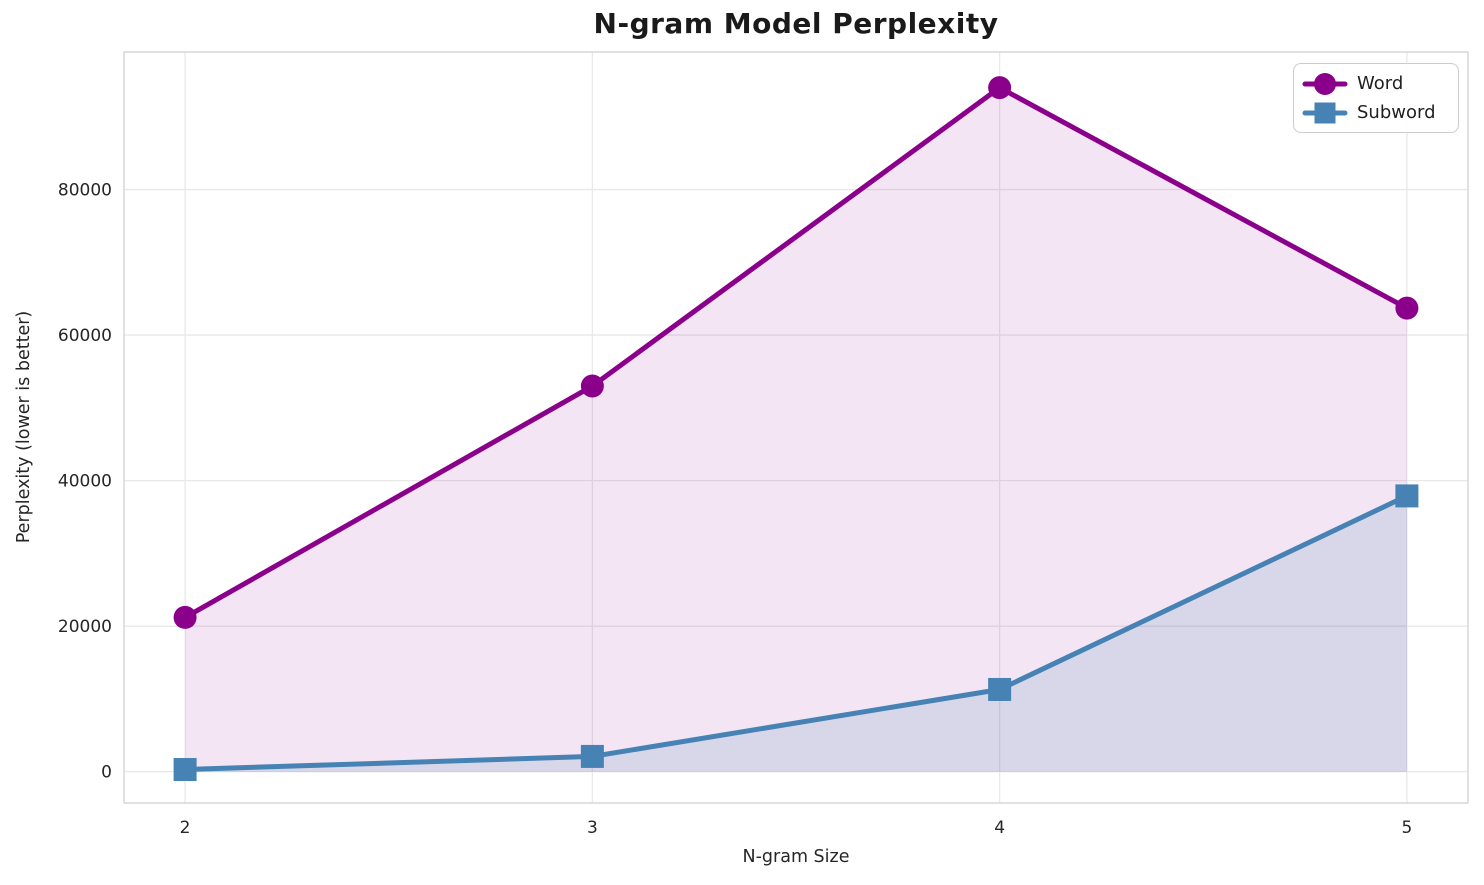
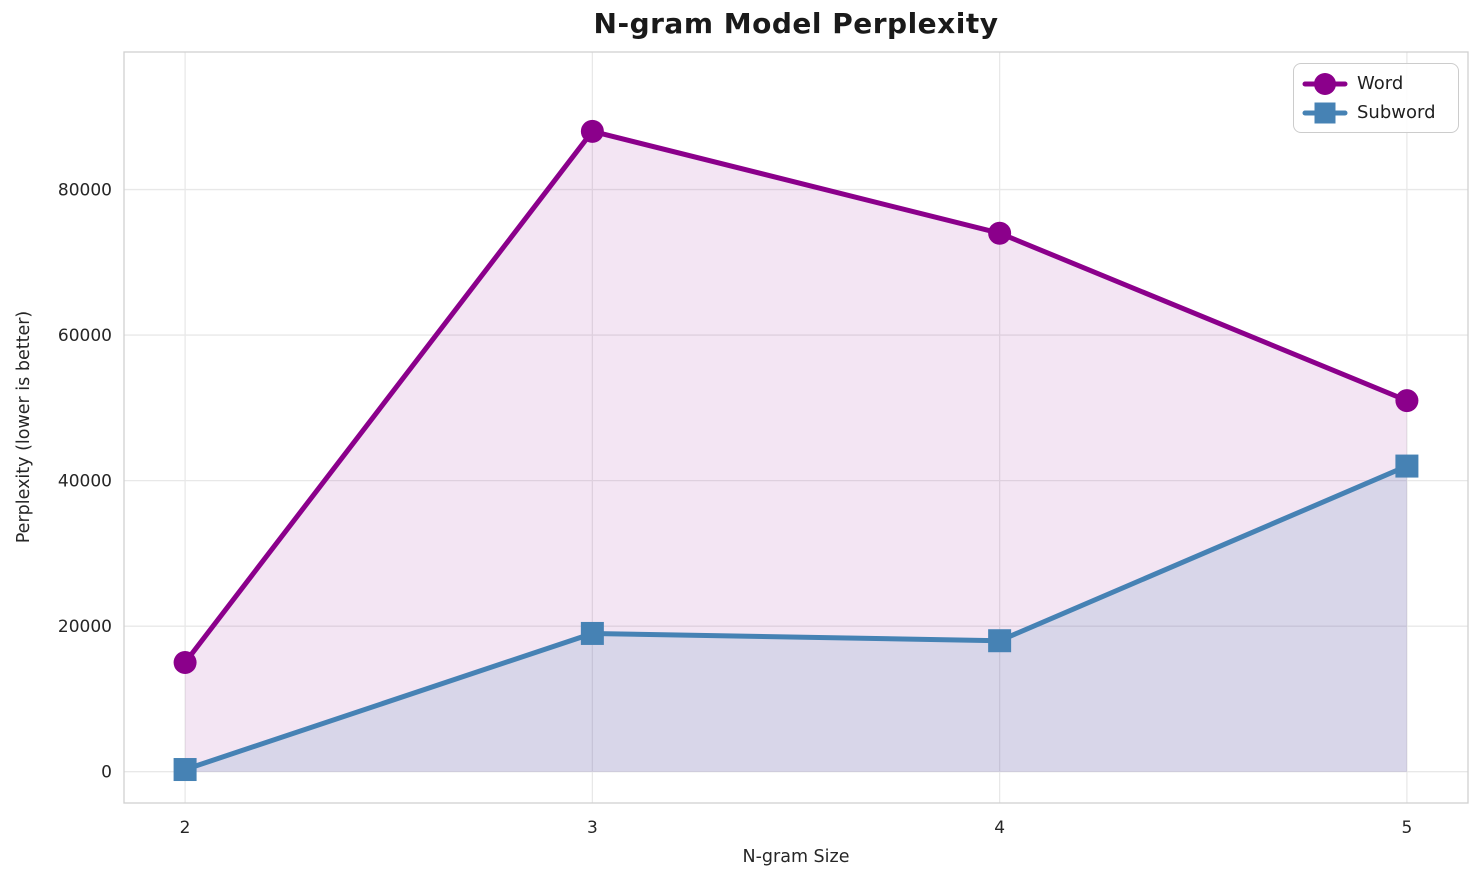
Word/2: 21000 -> 15000
Word/3: 53000 -> 88000
Subword/3: 2000 -> 19000
Word/4: 94000 -> 74000
Subword/4: 11000 -> 18000
Word/5: 64000 -> 51000
Subword/5: 38000 -> 42000
